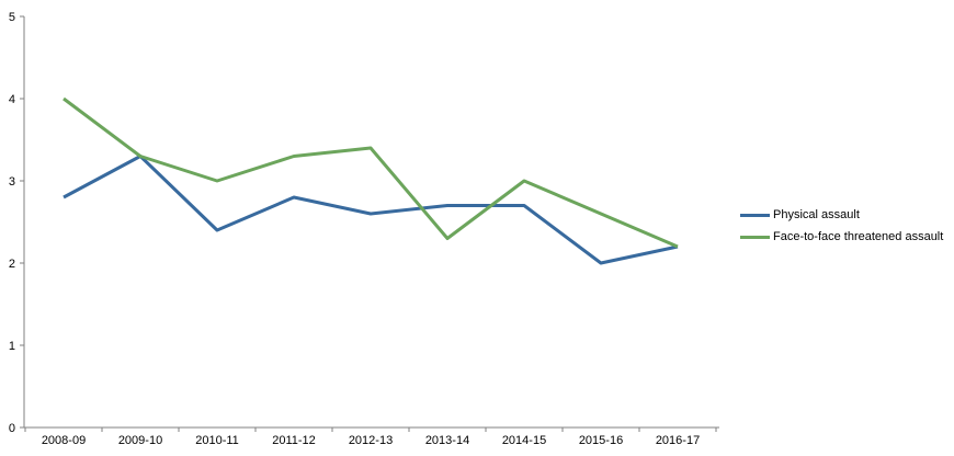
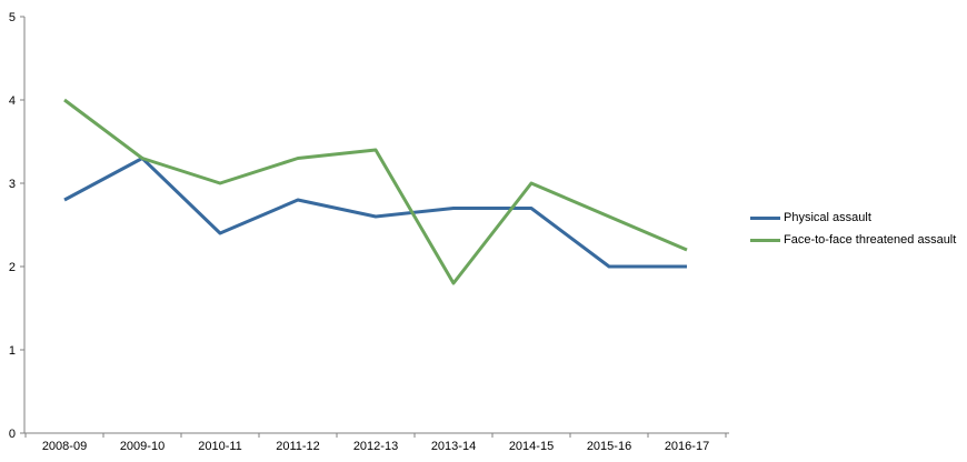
Face-to-face threatened assault/2013-14: 2.3 -> 1.8
Physical assault/2016-17: 2.2 -> 2.0
